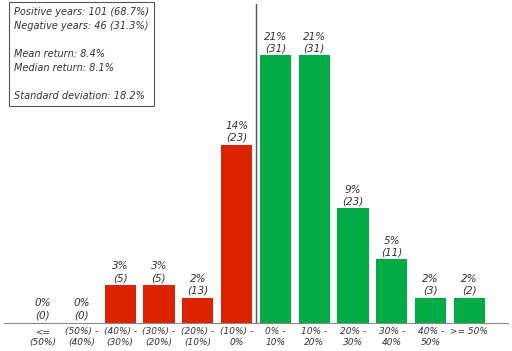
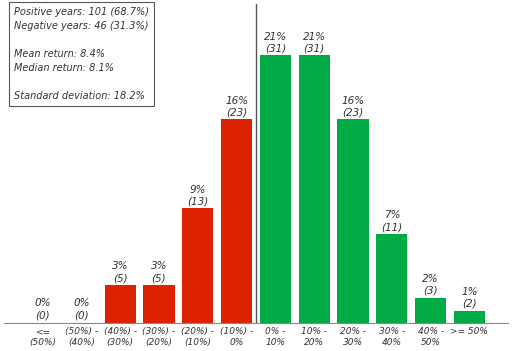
(20%) - (10%): 2% -> 9%
(10%) - 0%: 14% -> 16%
20% - 30%: 9% -> 16%
30% - 40%: 5% -> 7%
>= 50%: 2% -> 1%
